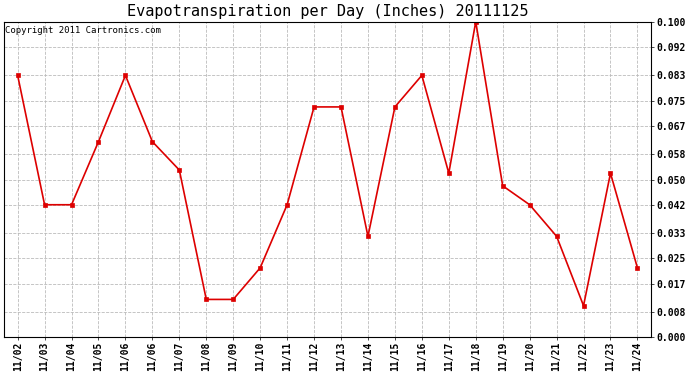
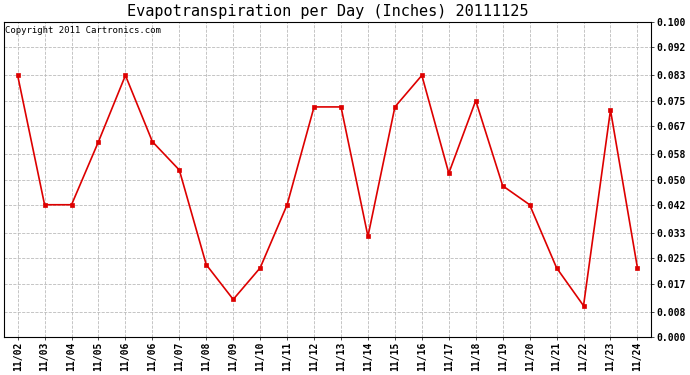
11/08: 0.012 -> 0.023
11/18: 0.100 -> 0.075
11/21: 0.032 -> 0.022
11/23: 0.052 -> 0.072
